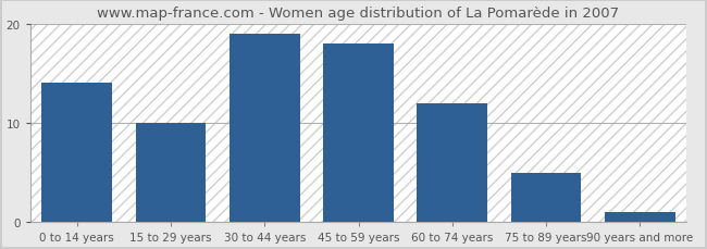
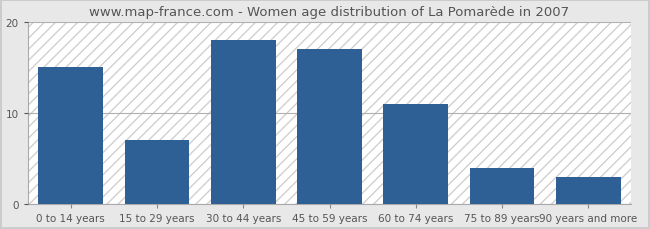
0 to 14 years: 14 -> 15
15 to 29 years: 10 -> 7
30 to 44 years: 19 -> 18
45 to 59 years: 18 -> 17
60 to 74 years: 12 -> 11
75 to 89 years: 5 -> 4
90 years and more: 1 -> 3
